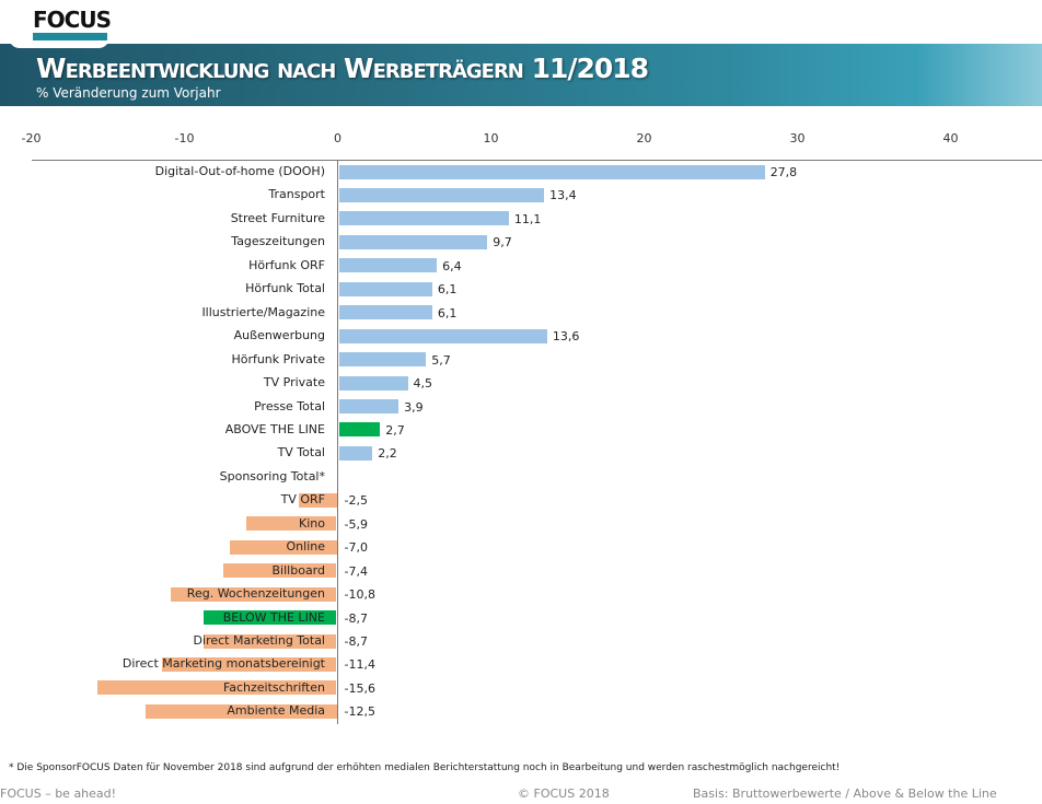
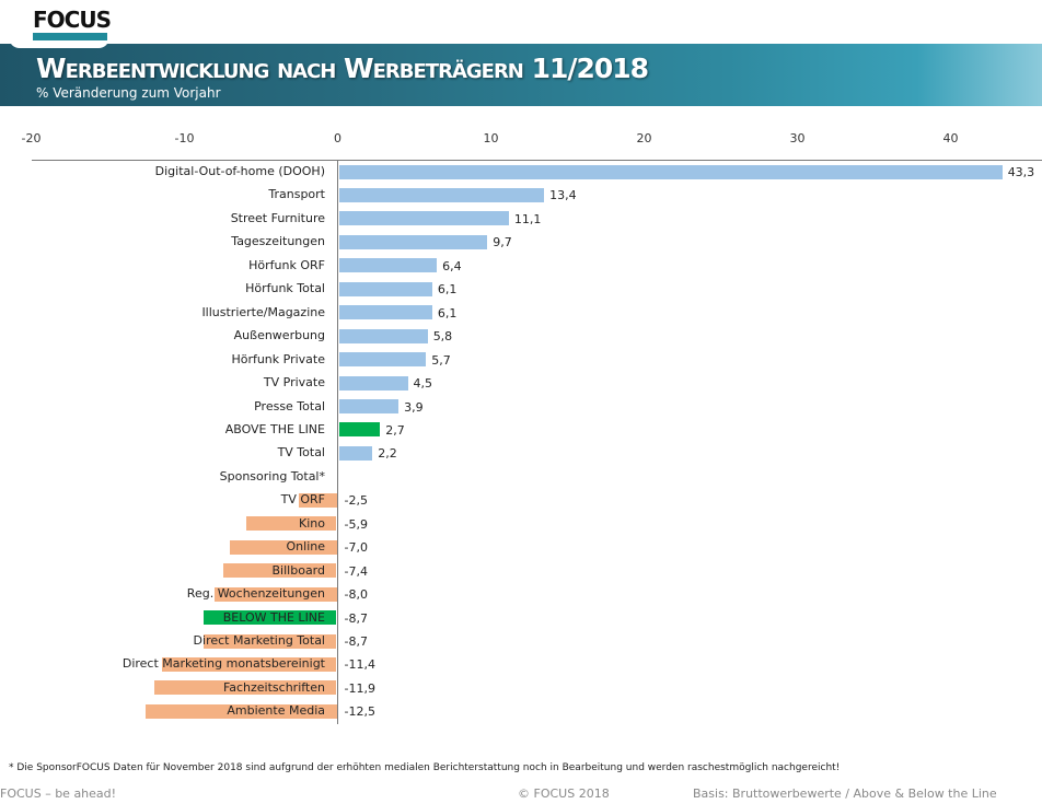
Digital-Out-of-home (DOOH): 27,8 -> 43,3
Außenwerbung: 13,6 -> 5,8
Reg. Wochenzeitungen: -10,8 -> -8,0
Fachzeitschriften: -15,6 -> -11,9
